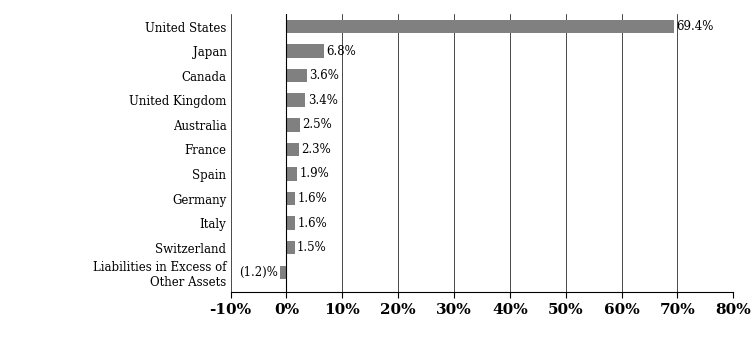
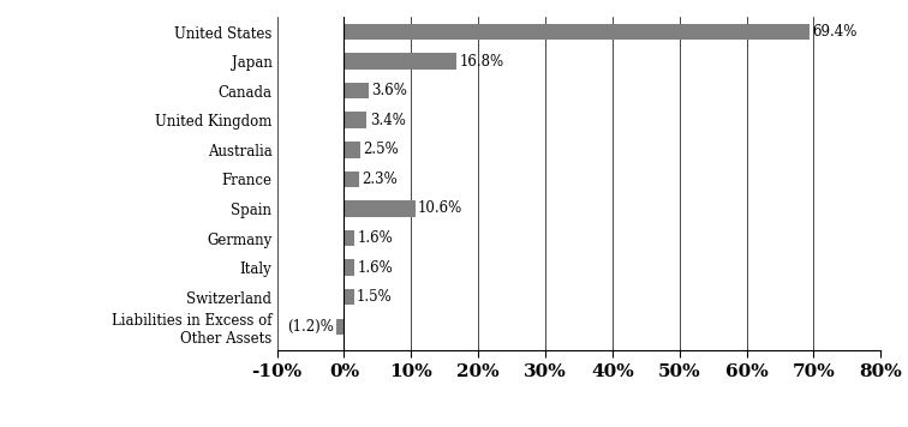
Japan: 6.8% -> 16.8%
Spain: 1.9% -> 10.6%
